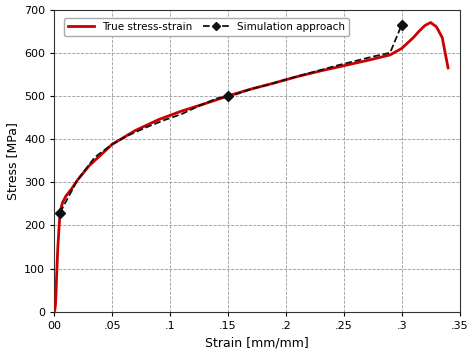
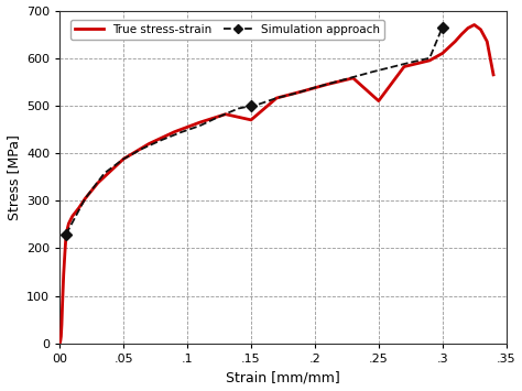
True stress-strain/.15: 500 -> 470
True stress-strain/.25: 570 -> 510
